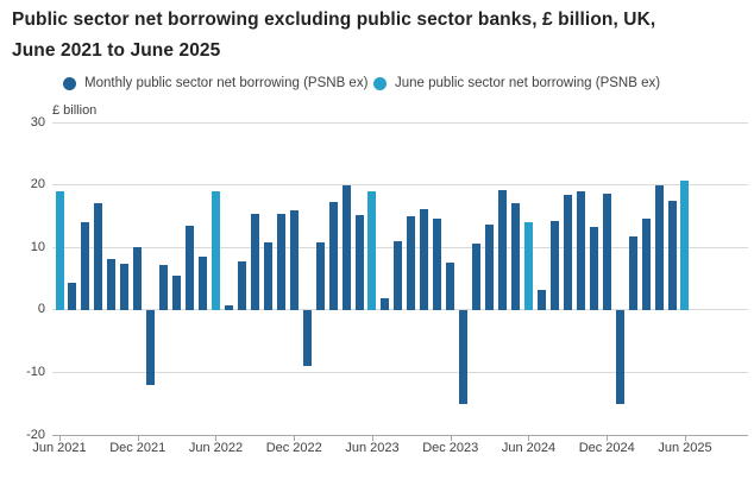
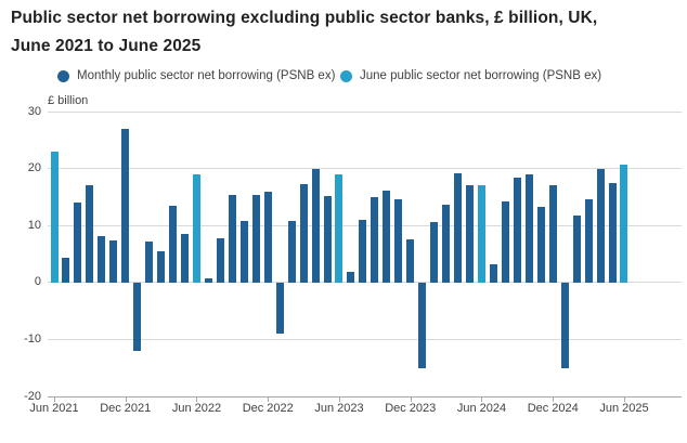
Jun 2021: 19 -> 23
Dec 2021: 10 -> 27
Jun 2024: 14 -> 17
Dec 2024: 18 -> 17
